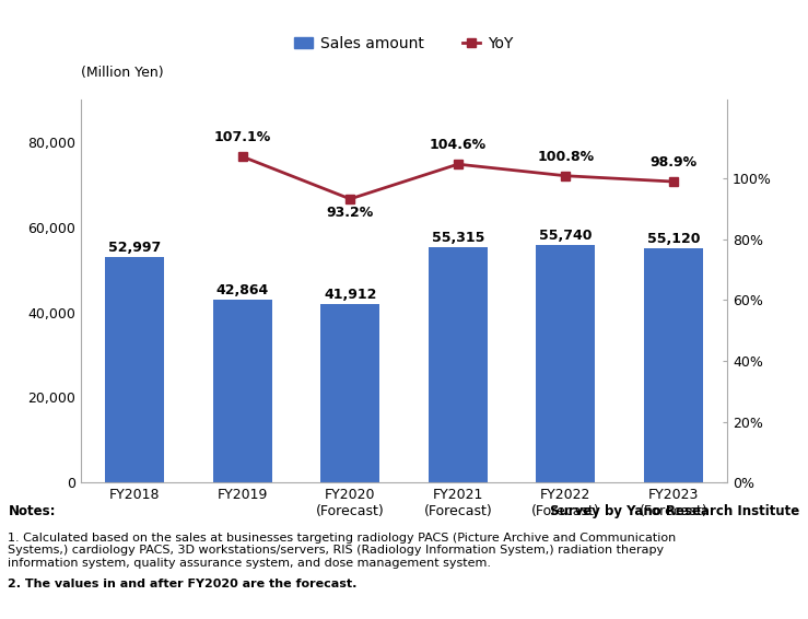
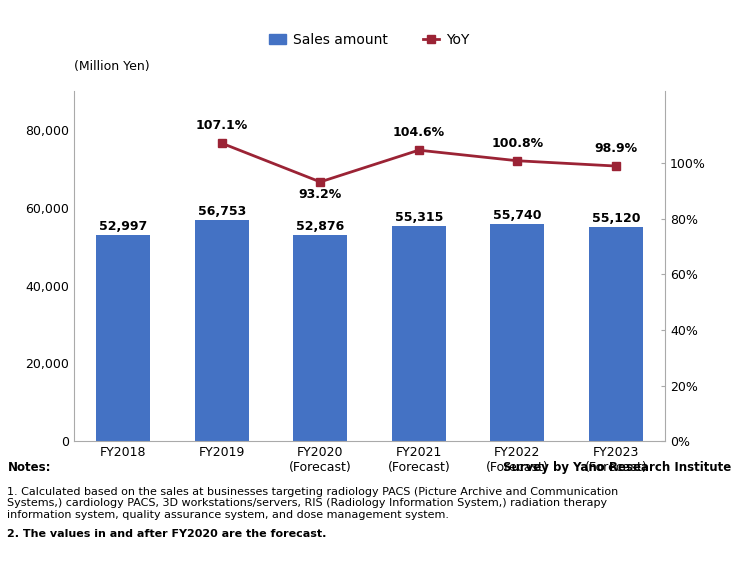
Sales amount/FY2019: 42,864 -> 56,753
Sales amount/FY2020 (Forecast): 41,912 -> 52,876
